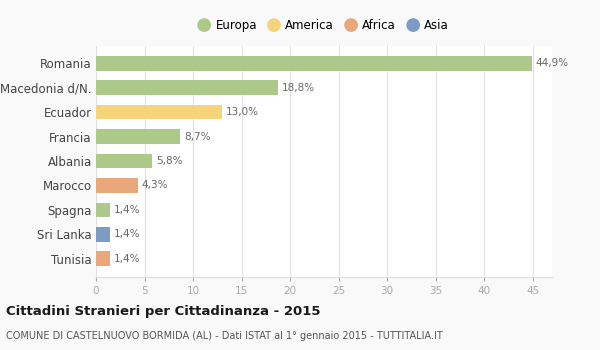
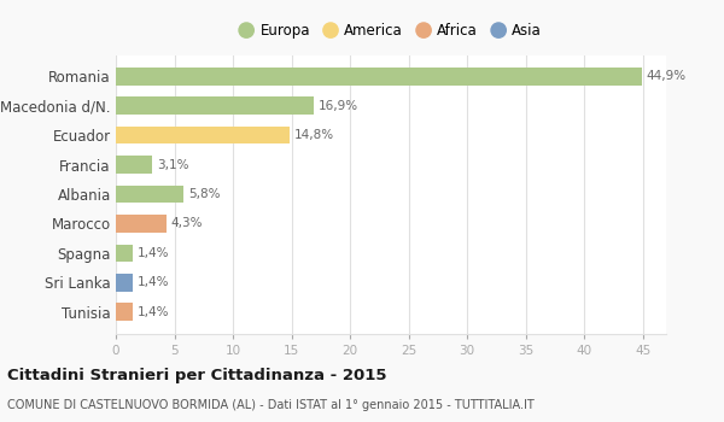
Macedonia d/N.: 18,8% -> 16,9%
Ecuador: 13,0% -> 14,8%
Francia: 8,7% -> 3,1%
